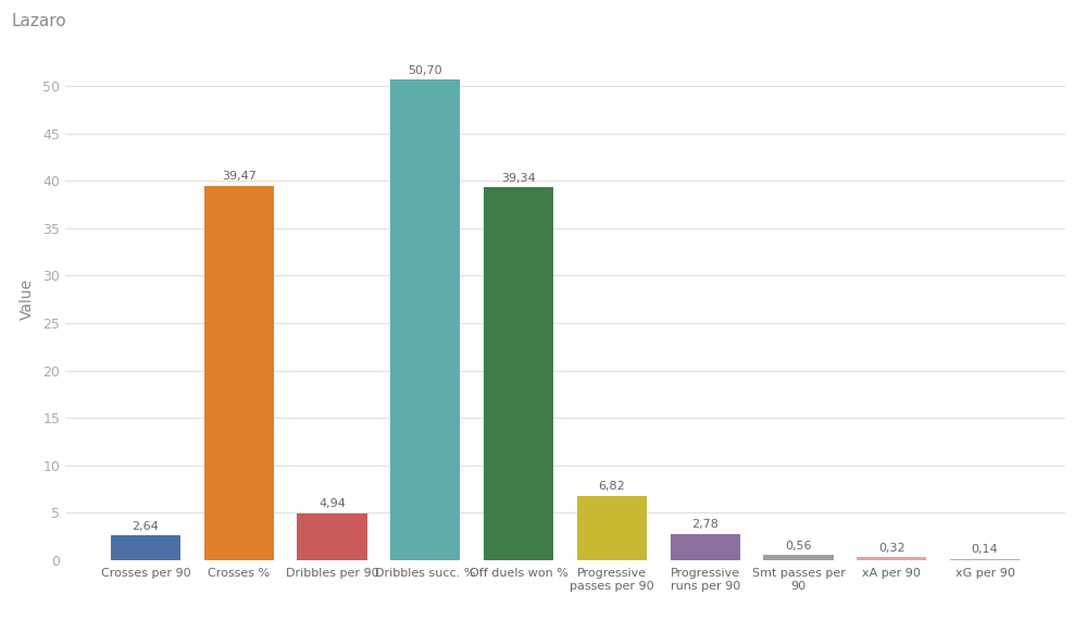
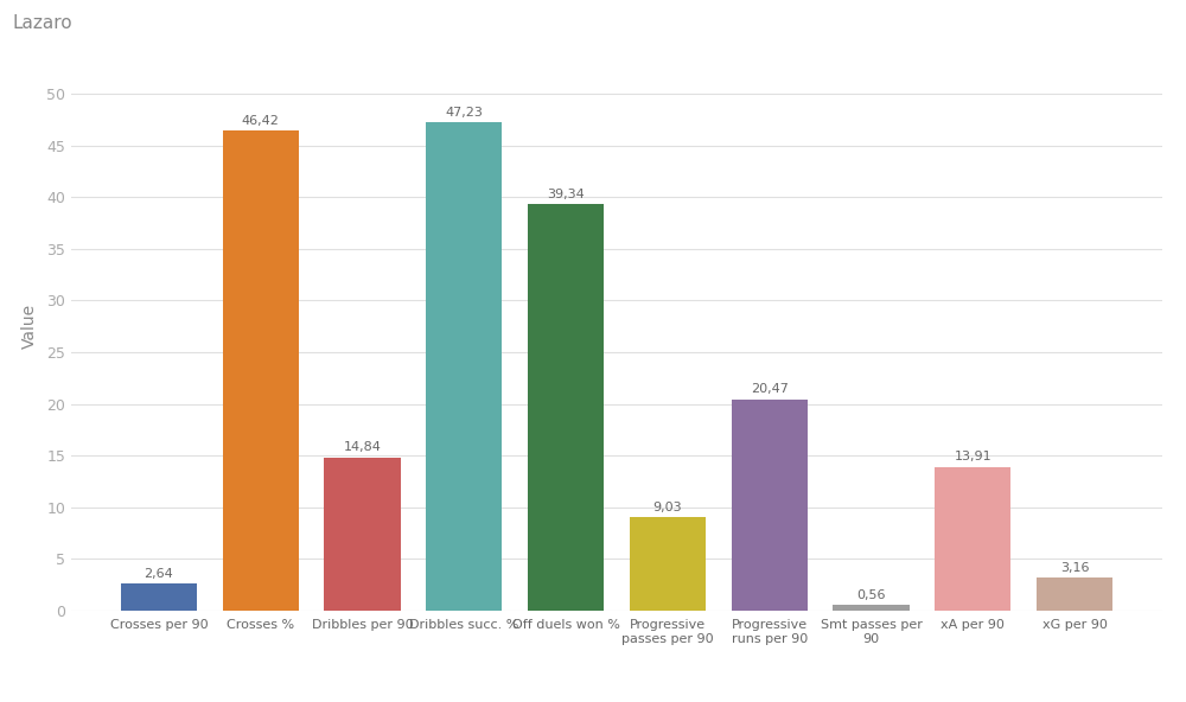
Crosses %: 39,47 -> 46,42
Dribbles per 90: 4,94 -> 14,84
Dribbles succ. %: 50,70 -> 47,23
Progressive passes per 90: 6,82 -> 9,03
Progressive runs per 90: 2,78 -> 20,47
xA per 90: 0,32 -> 13,91
xG per 90: 0,14 -> 3,16
